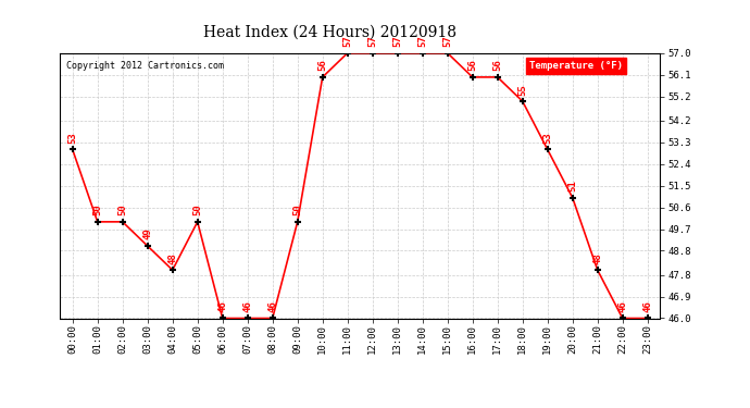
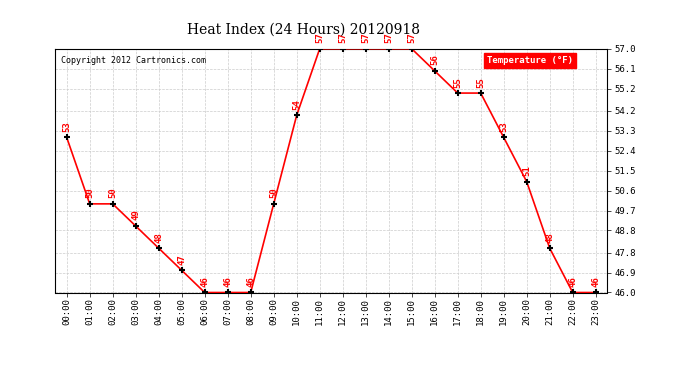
05:00: 50 -> 47
10:00: 56 -> 54
17:00: 56 -> 55
